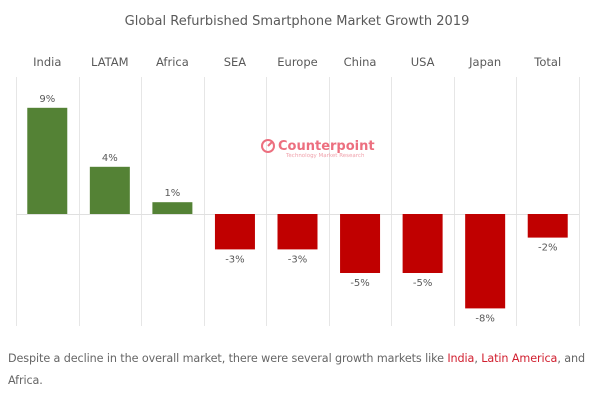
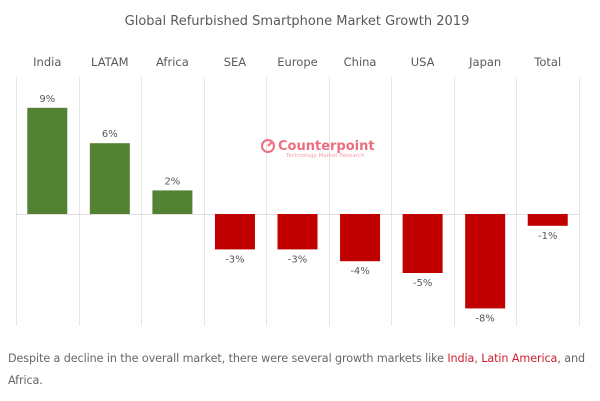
LATAM: 4% -> 6%
Africa: 1% -> 2%
China: -5% -> -4%
Total: -2% -> -1%
